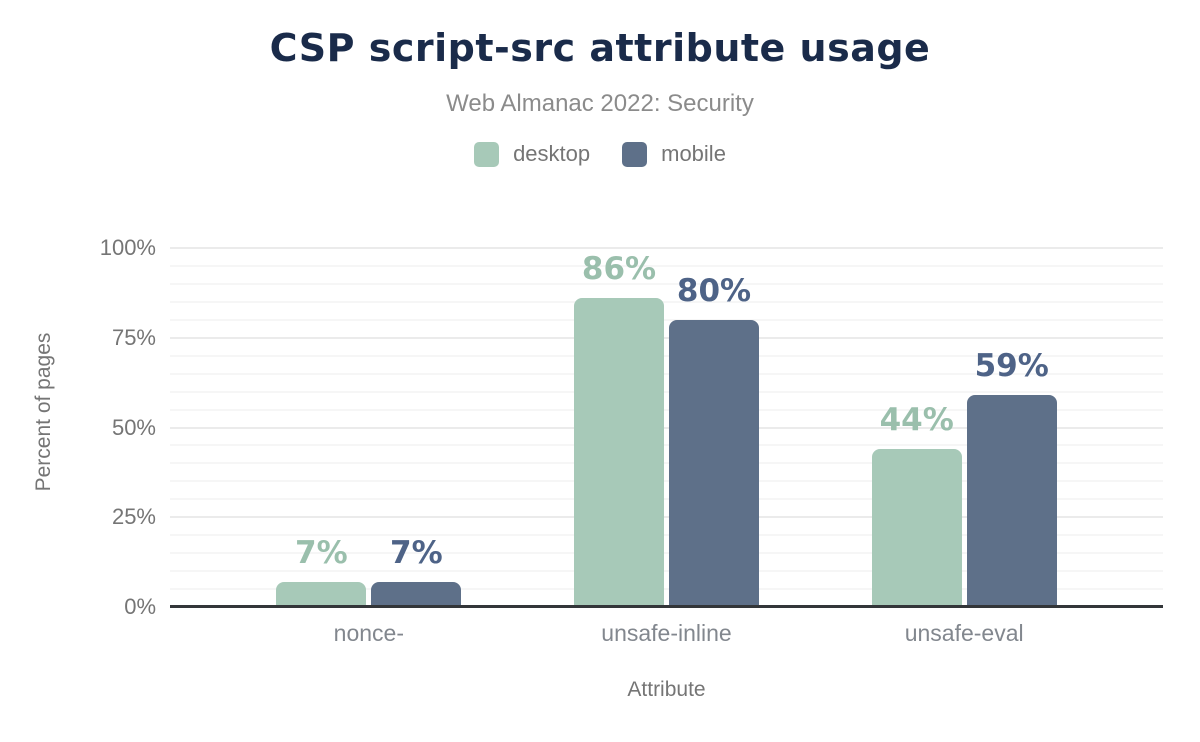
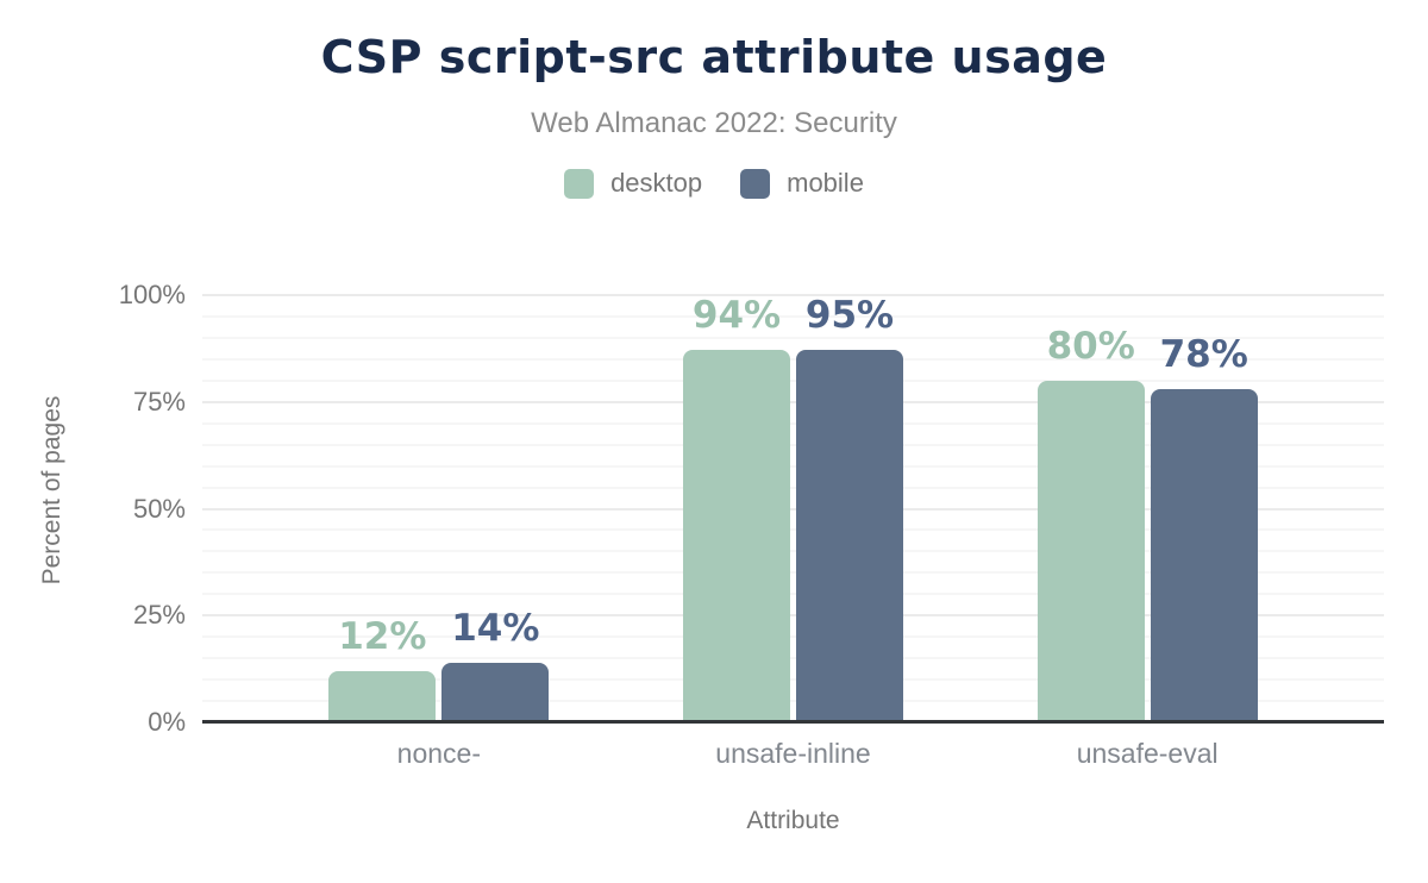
desktop/nonce-: 7% -> 12%
mobile/nonce-: 7% -> 14%
desktop/unsafe-inline: 86% -> 94%
mobile/unsafe-inline: 80% -> 95%
desktop/unsafe-eval: 44% -> 80%
mobile/unsafe-eval: 59% -> 78%
